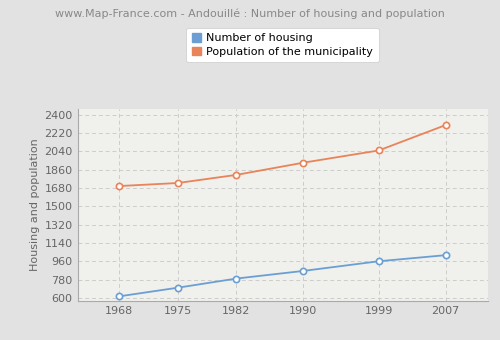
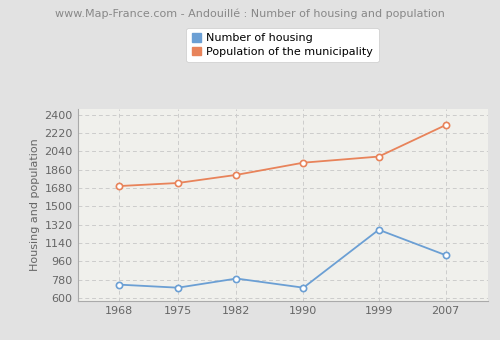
Number of housing/1968: 620 -> 730
Number of housing/1990: 860 -> 700
Number of housing/1999: 960 -> 1270
Population of the municipality/1999: 2050 -> 1990
